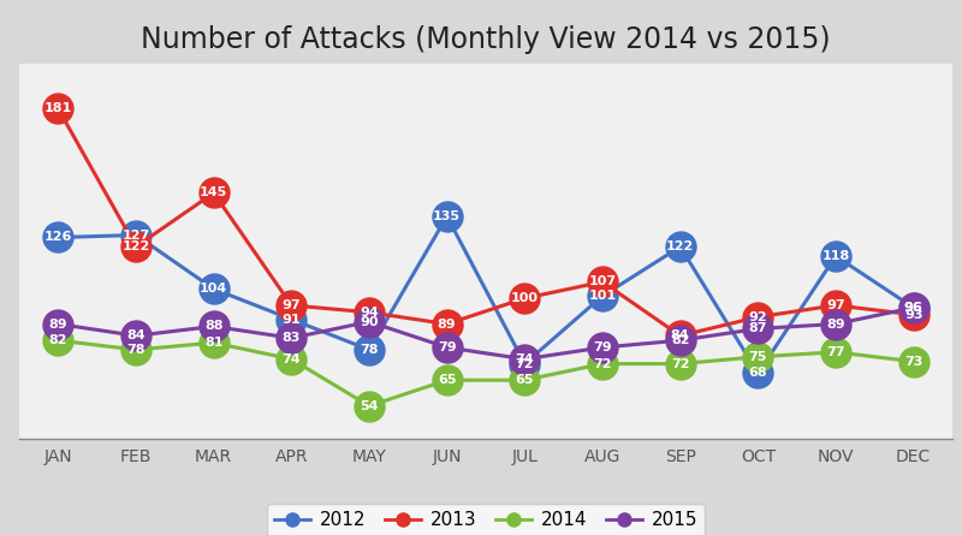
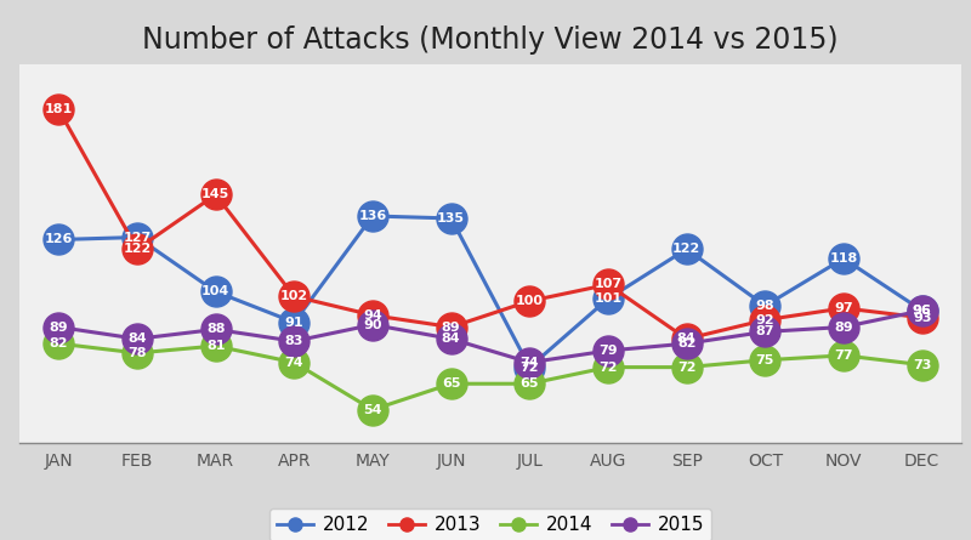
2013/APR: 97 -> 102
2012/MAY: 78 -> 136
2015/JUN: 79 -> 84
2012/OCT: 68 -> 98
